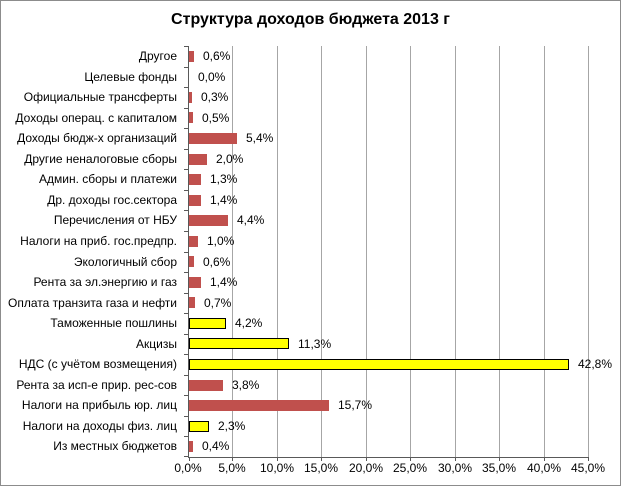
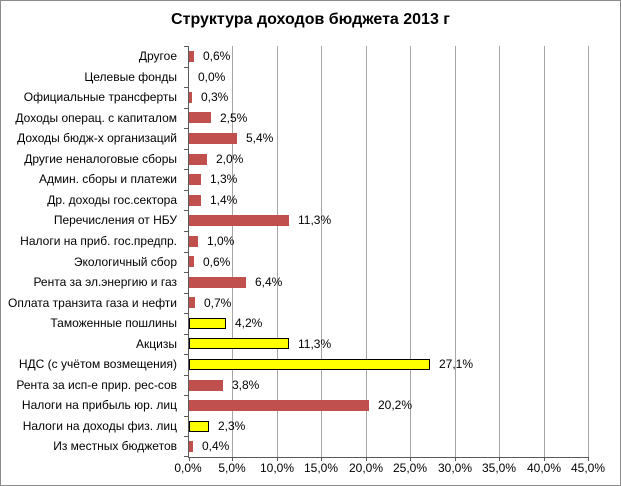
Доходы операц. с капиталом: 0,5% -> 2,5%
Перечисления от НБУ: 4,4% -> 11,3%
Рента за эл.энергию и газ: 1,4% -> 6,4%
НДС (с учётом возмещения): 42,8% -> 27,1%
Налоги на прибыль юр. лиц: 15,7% -> 20,2%
